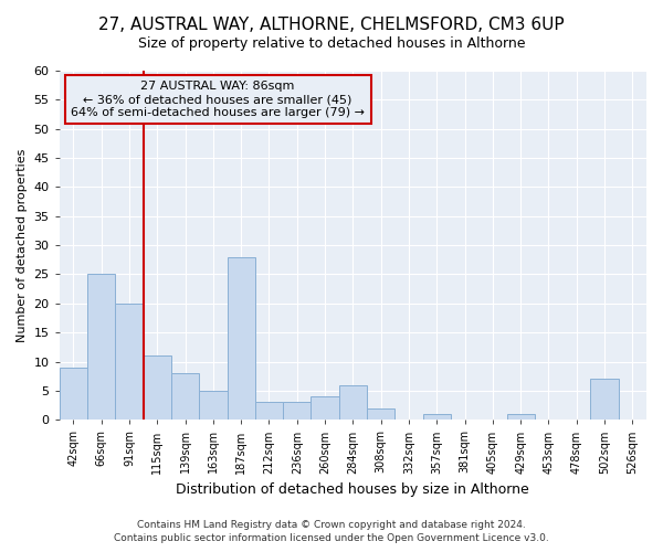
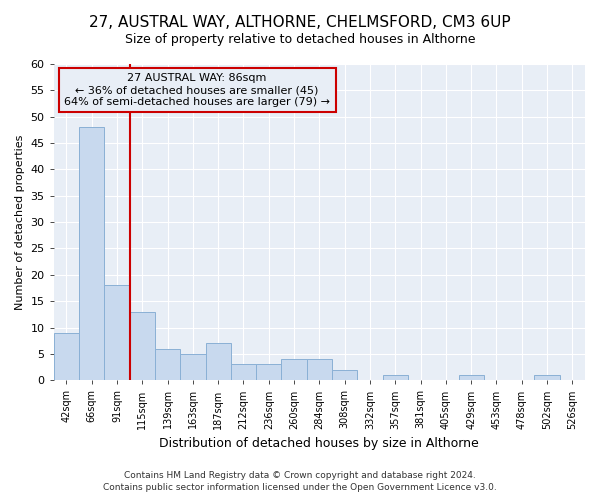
66sqm: 25 -> 48
91sqm: 20 -> 18
115sqm: 11 -> 13
139sqm: 8 -> 6
187sqm: 28 -> 7
284sqm: 6 -> 4
502sqm: 7 -> 1
